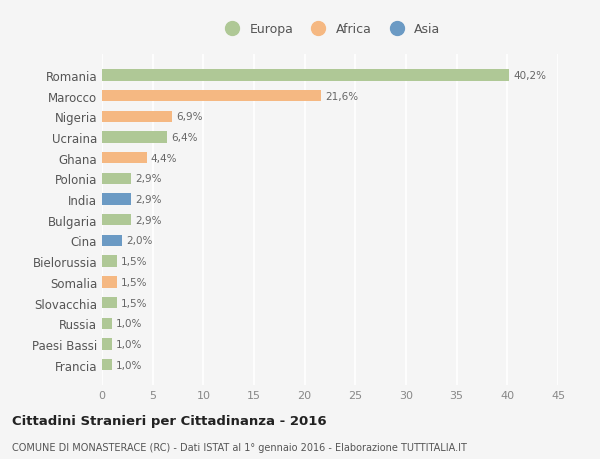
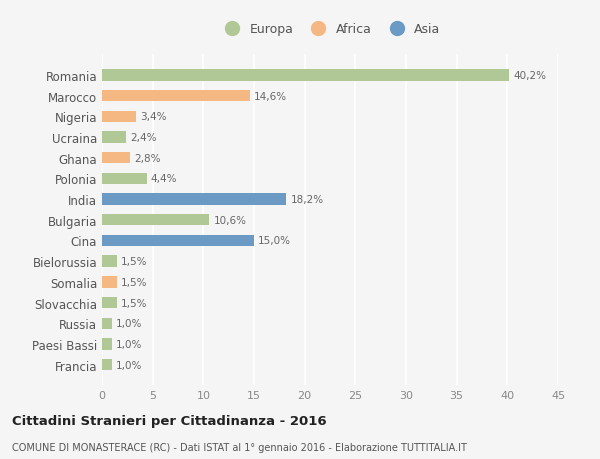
Marocco: 21,6% -> 14,6%
Nigeria: 6,9% -> 3,4%
Ucraina: 6,4% -> 2,4%
Ghana: 4,4% -> 2,8%
Polonia: 2,9% -> 4,4%
India: 2,9% -> 18,2%
Bulgaria: 2,9% -> 10,6%
Cina: 2,0% -> 15,0%
